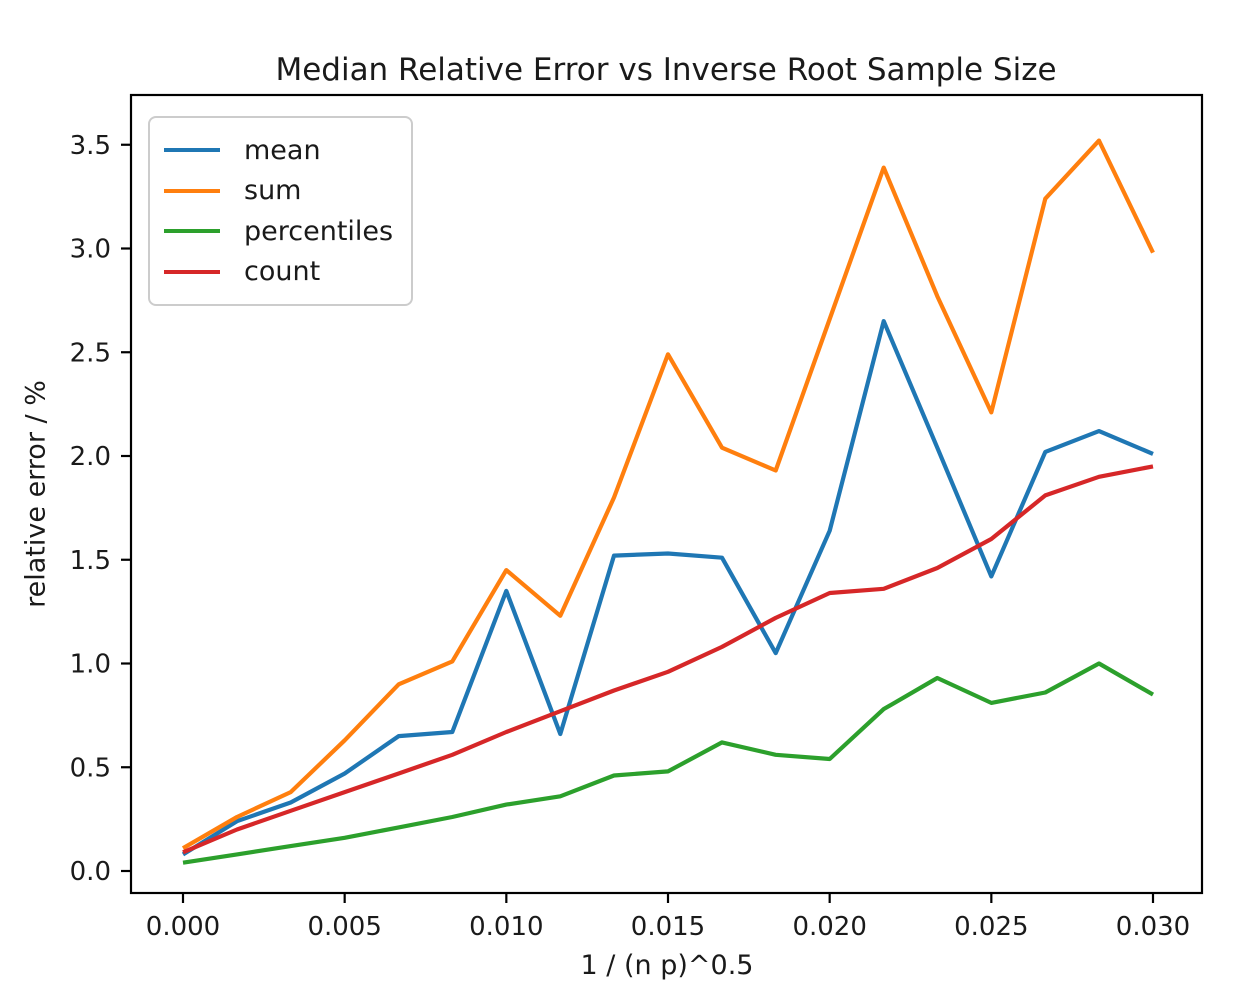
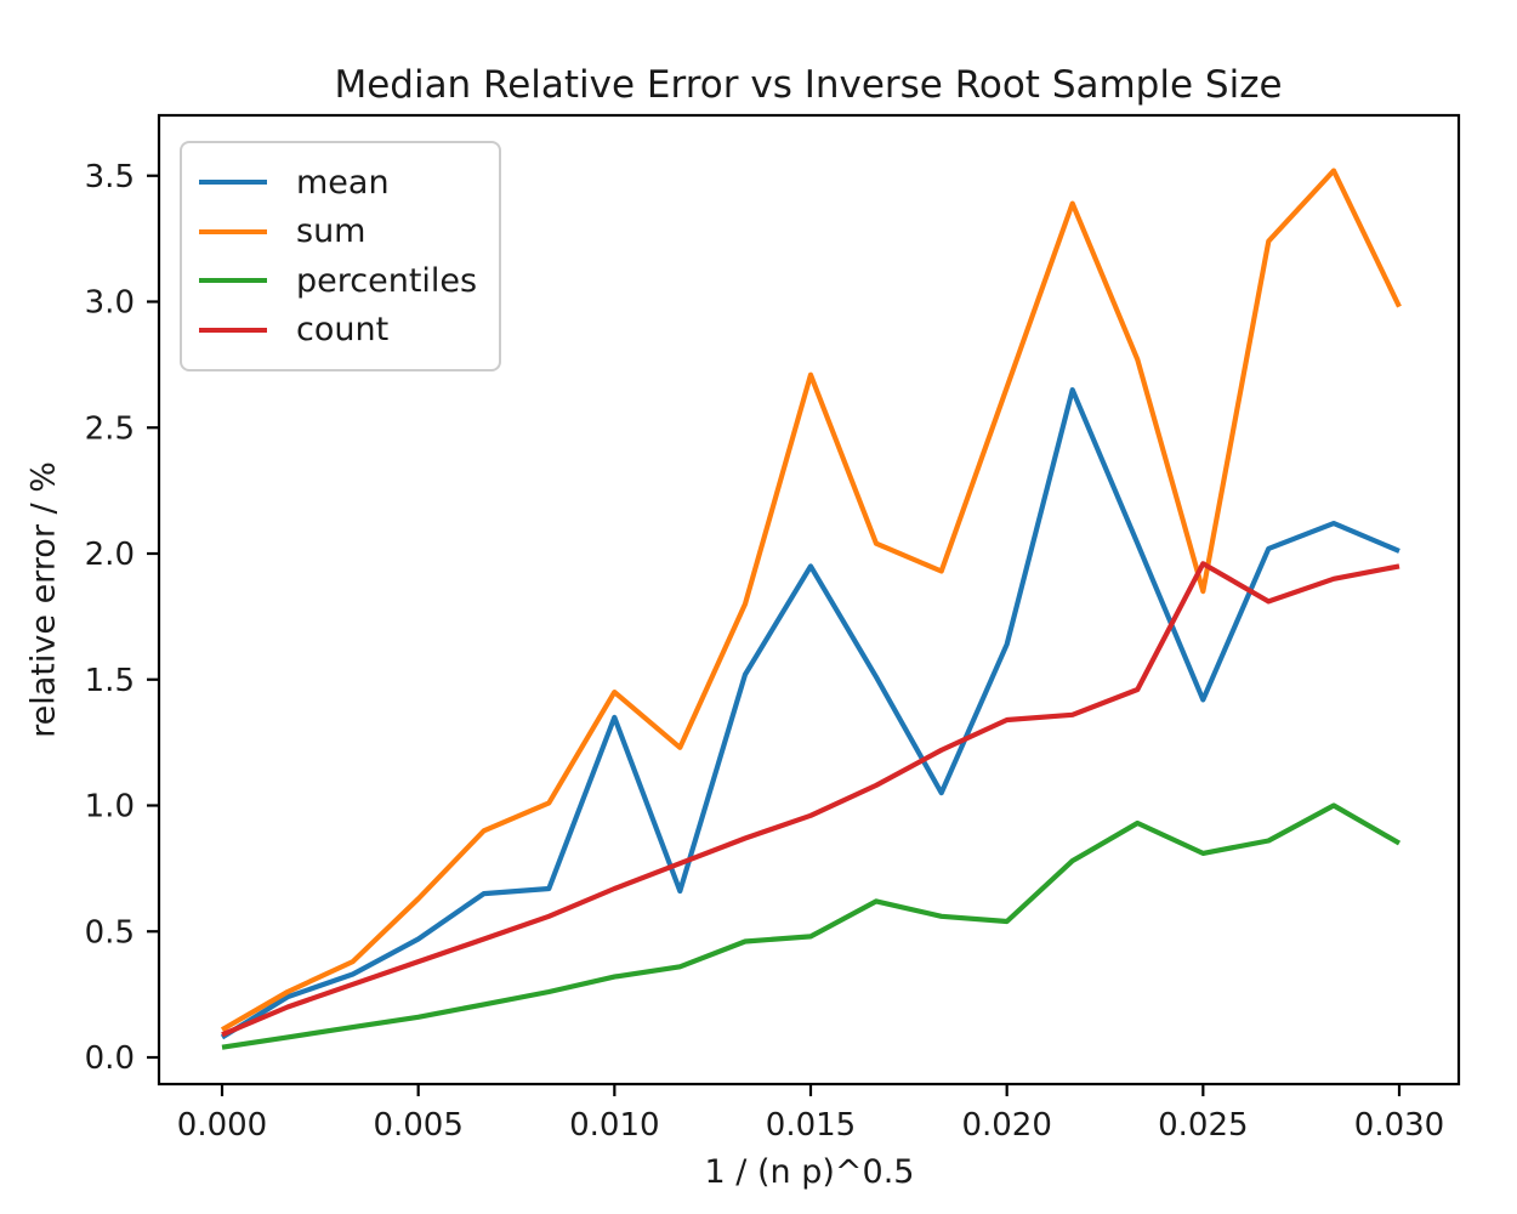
mean/0.015: 1.53 -> 1.95
sum/0.015: 2.49 -> 2.71
sum/0.025: 2.21 -> 1.85
count/0.025: 1.60 -> 1.96
